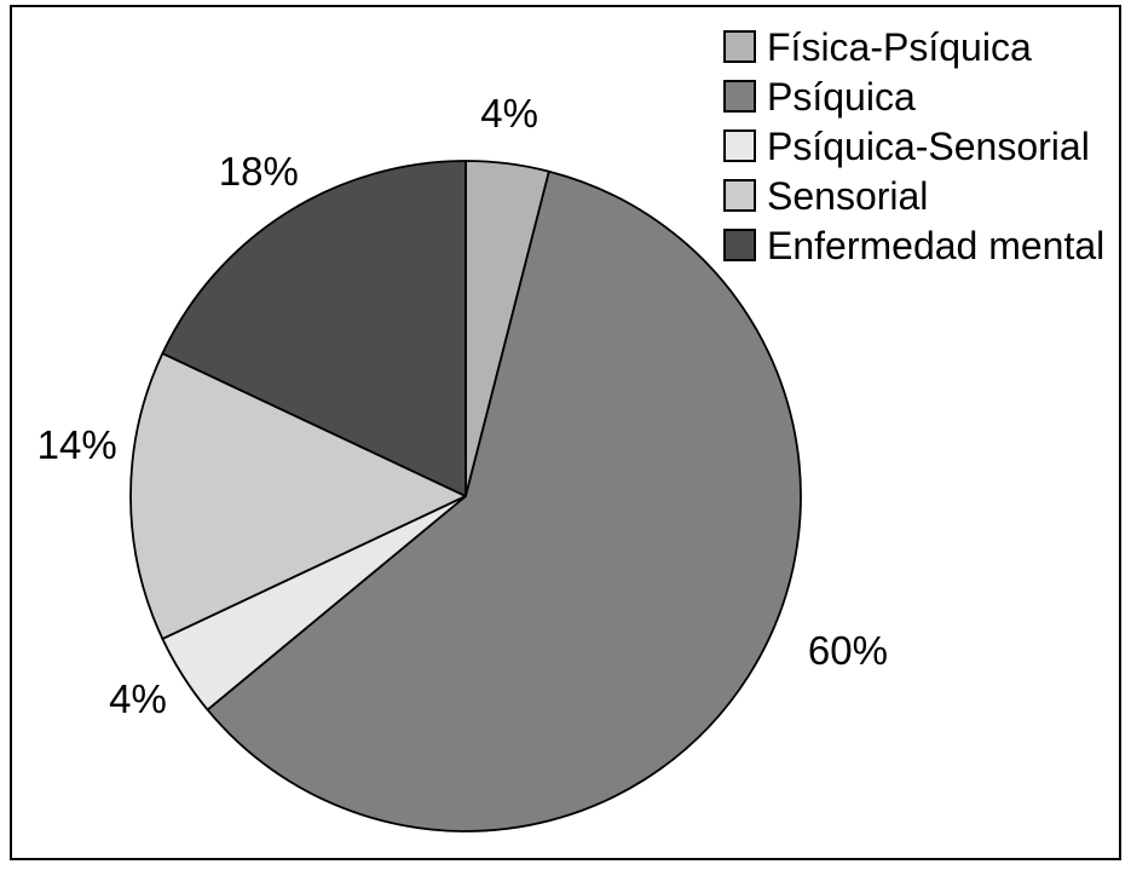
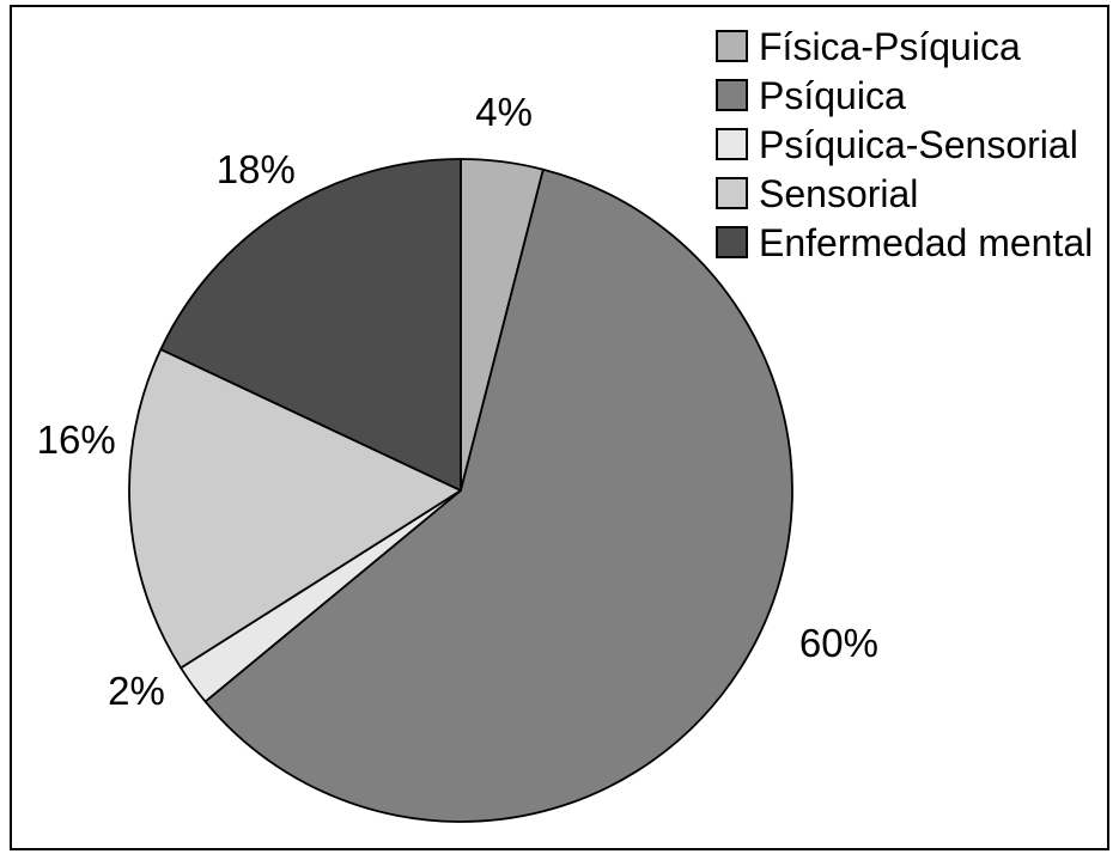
Psíquica-Sensorial: 4% -> 2%
Sensorial: 14% -> 16%
